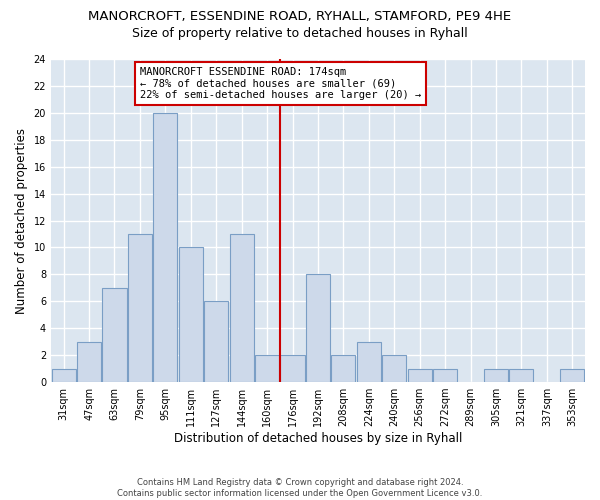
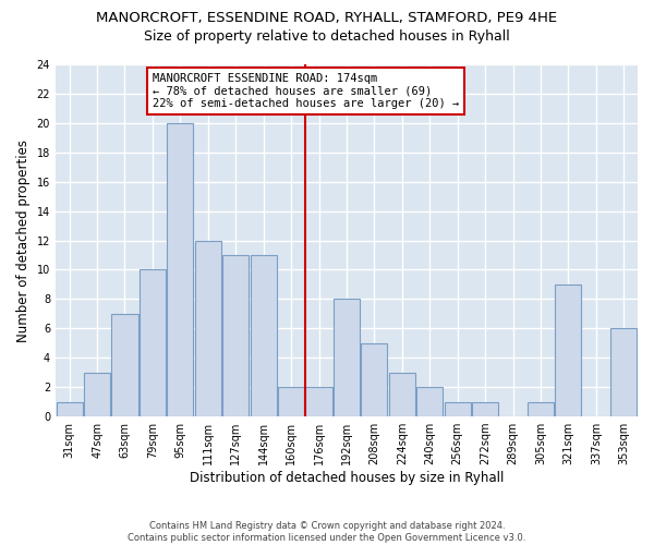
79sqm: 11 -> 10
111sqm: 10 -> 12
127sqm: 6 -> 11
208sqm: 2 -> 5
321sqm: 1 -> 9
353sqm: 1 -> 6
